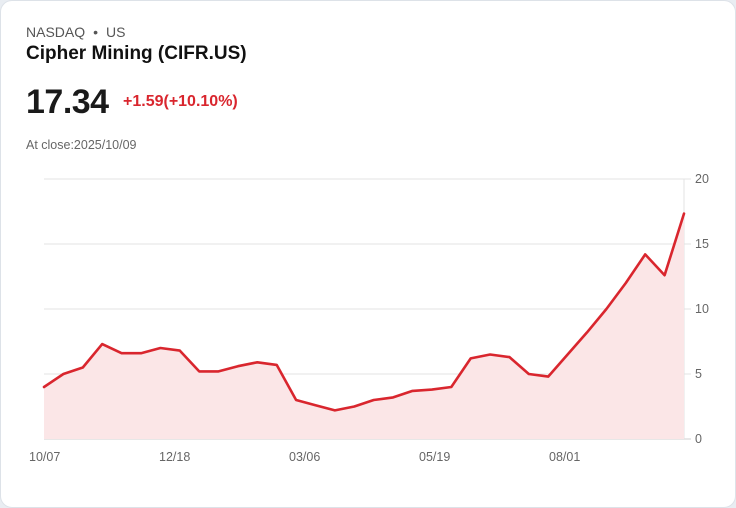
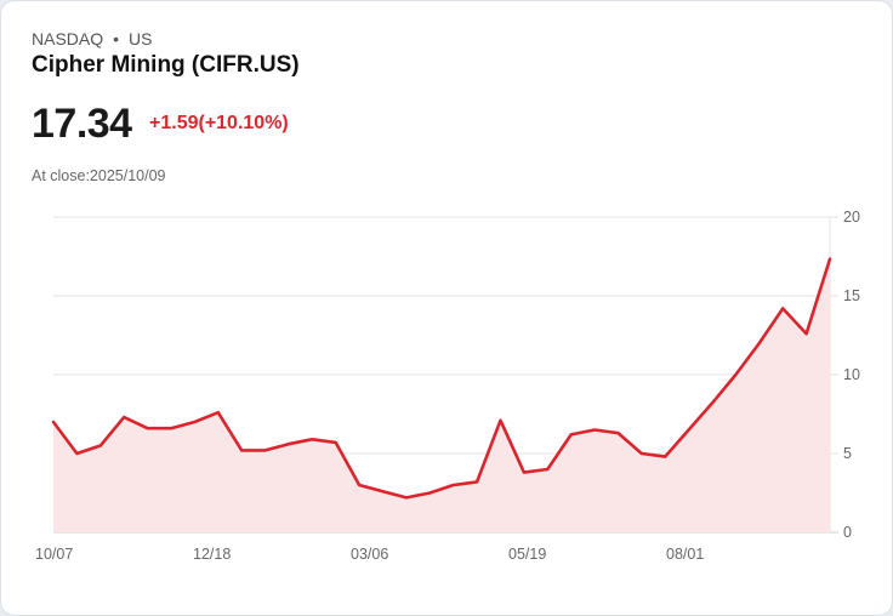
10/07: 4.0 -> 7.0
12/18: 6.8 -> 7.6
05/19: 3.7 -> 7.1
